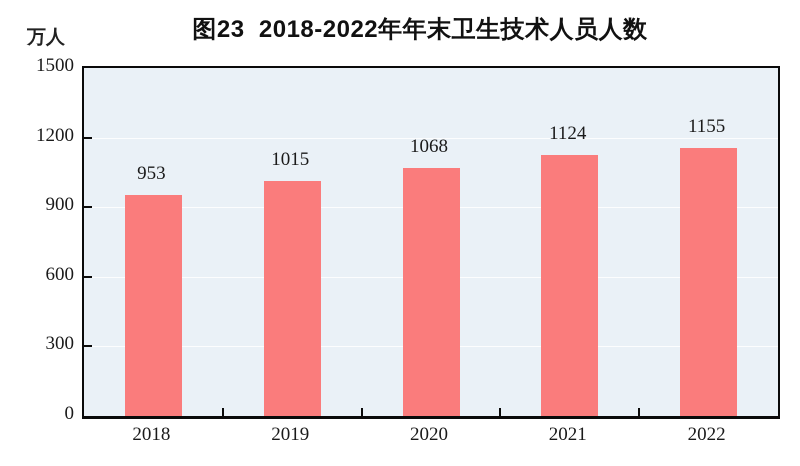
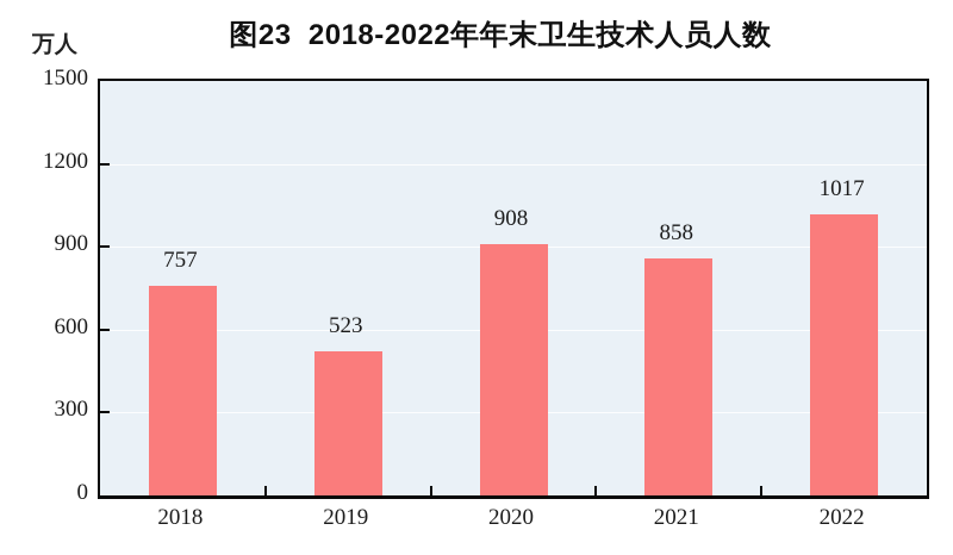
2018: 953 -> 757
2019: 1015 -> 523
2020: 1068 -> 908
2021: 1124 -> 858
2022: 1155 -> 1017
